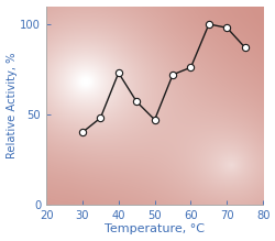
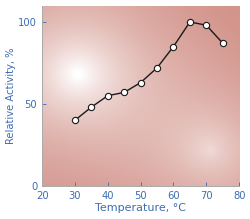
40: 73 -> 55
50: 47 -> 63
60: 76 -> 85
